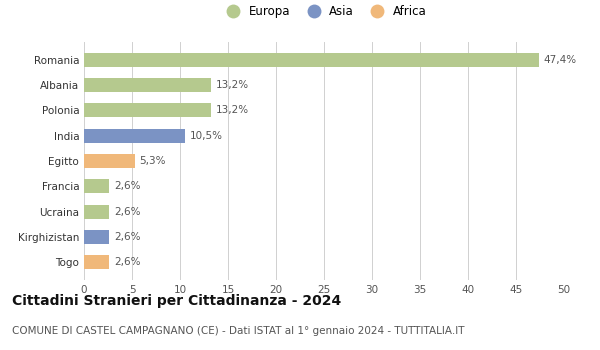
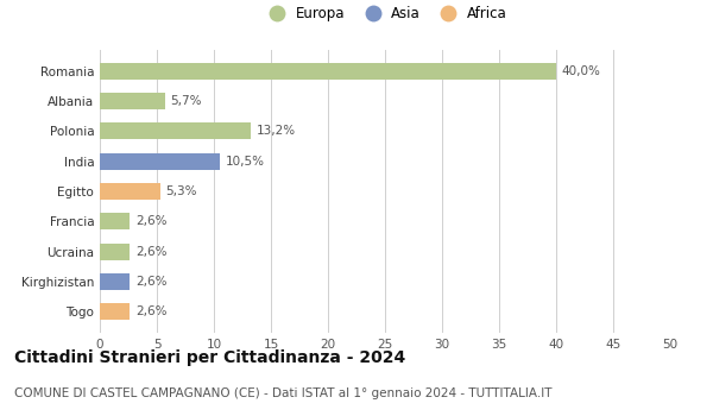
Romania: 47,4% -> 40,0%
Albania: 13,2% -> 5,7%
